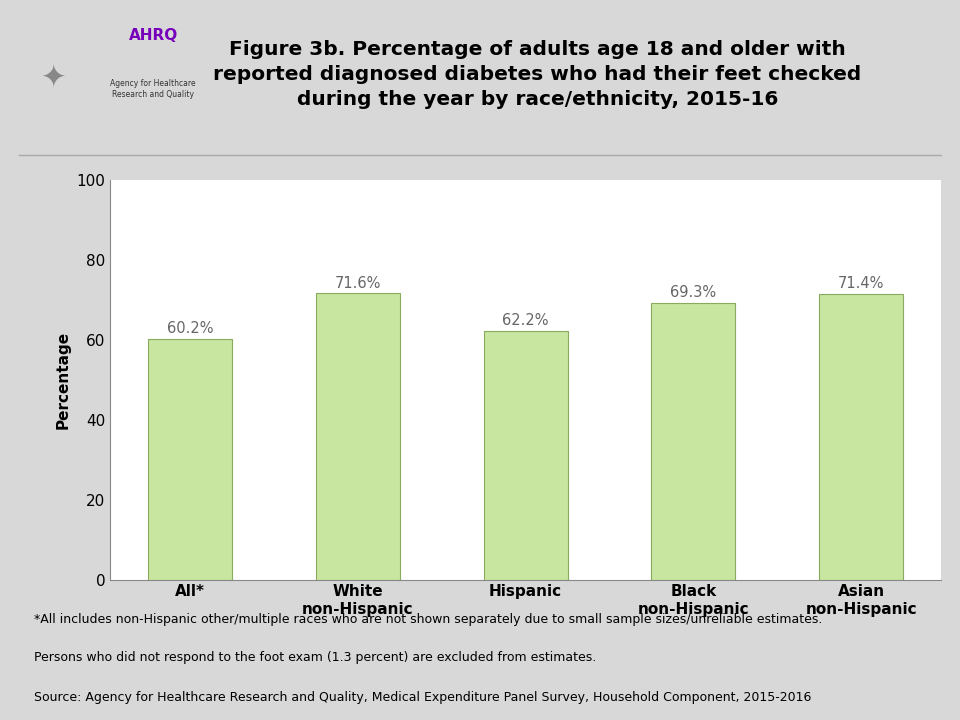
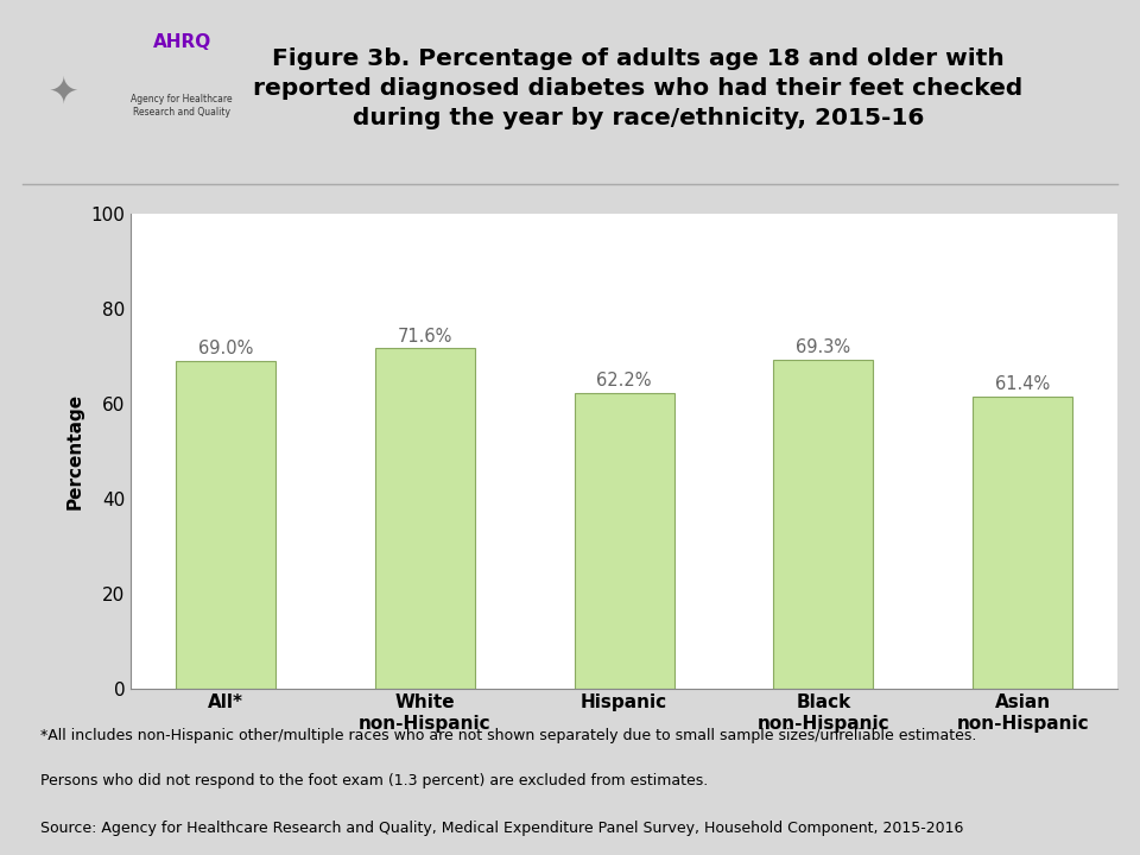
All*: 60.2% -> 69.0%
Asian non-Hispanic: 71.4% -> 61.4%
